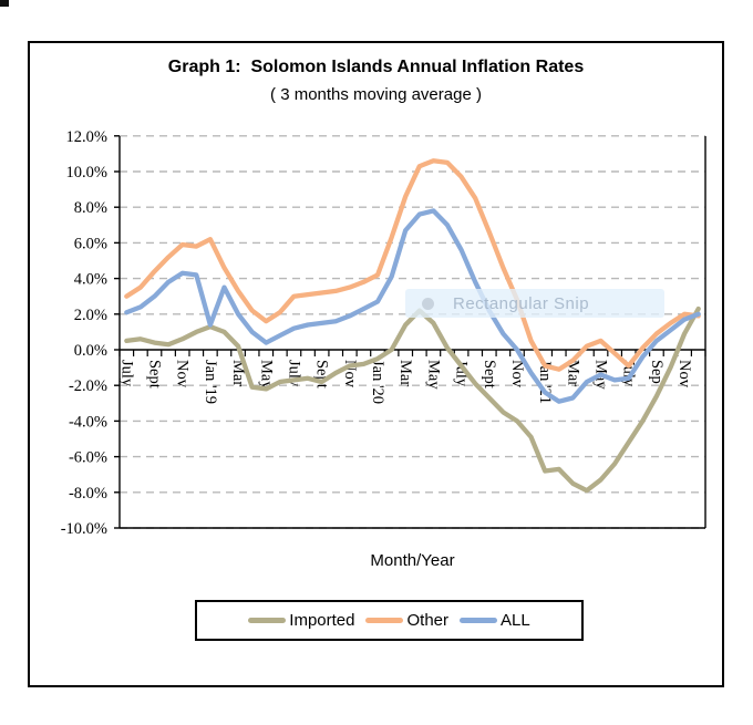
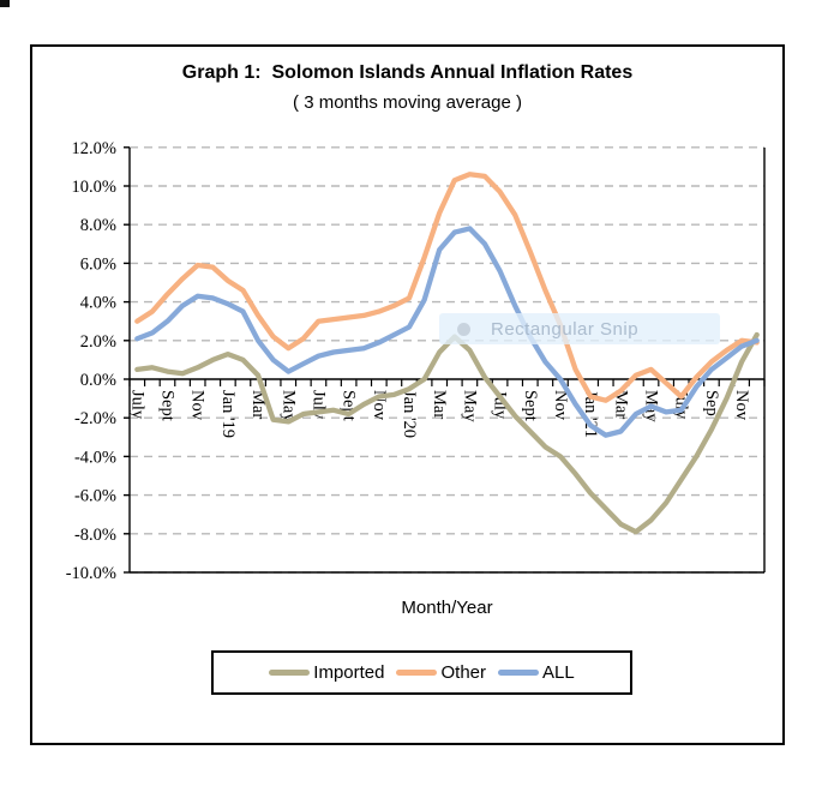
Other/Jan '19: 6.2% -> 5.1%
ALL/Jan '19: 1.4% -> 3.9%
Imported/Jan '21: -6.8% -> -5.9%
